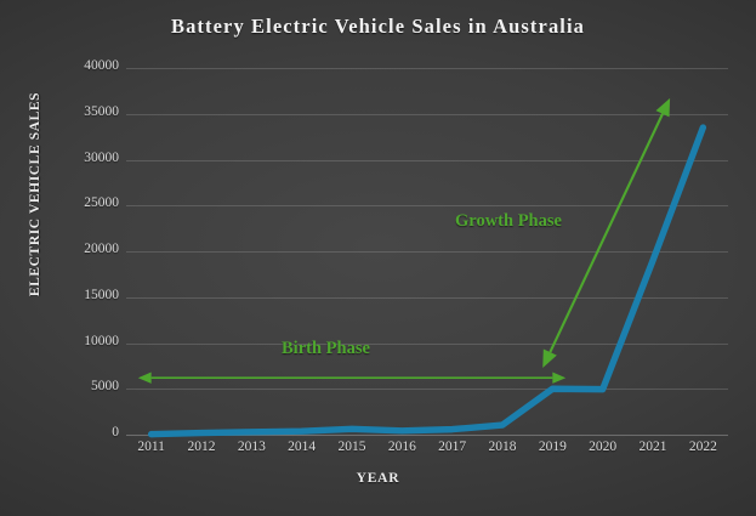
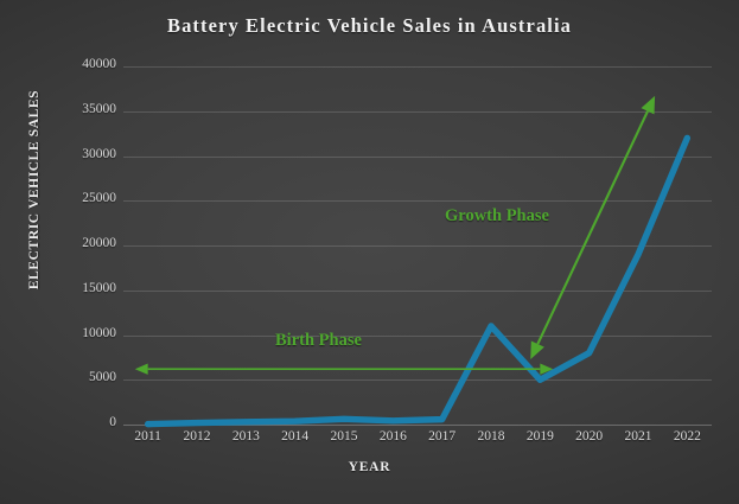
2018: 1000 -> 11000
2020: 5000 -> 8000
2022: 34000 -> 32000
